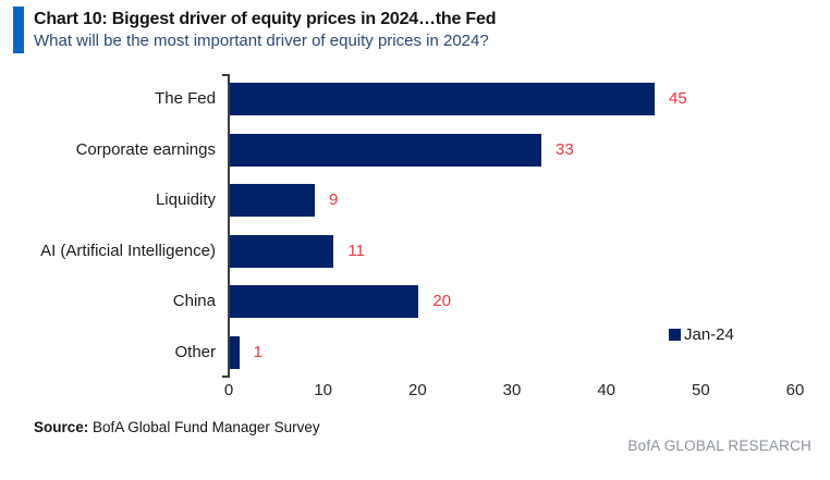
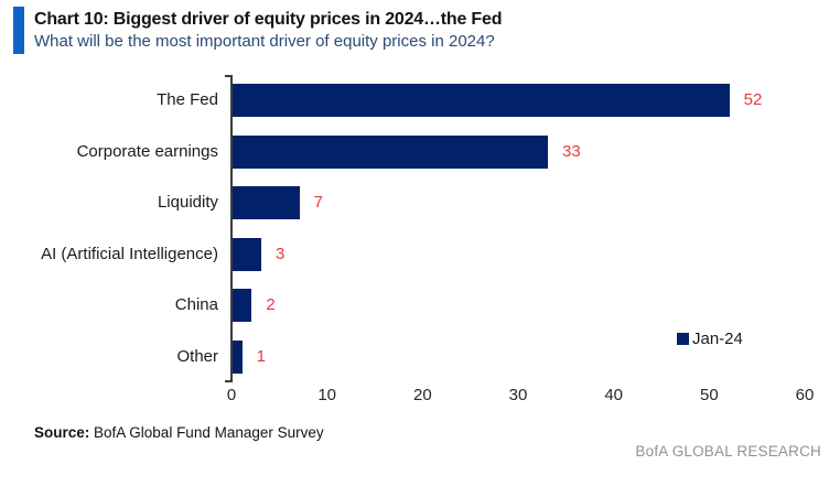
The Fed: 45 -> 52
Liquidity: 9 -> 7
AI (Artificial Intelligence): 11 -> 3
China: 20 -> 2
